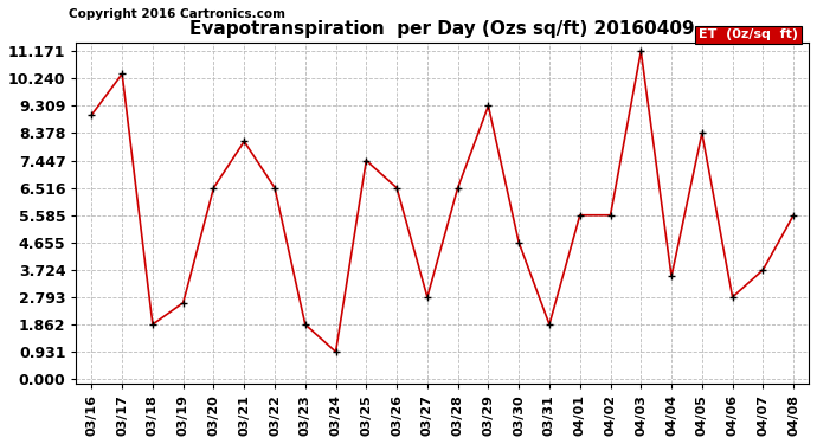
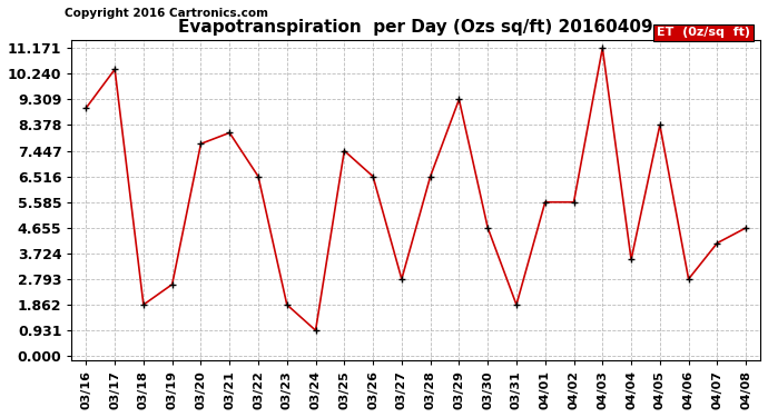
03/20: 6.52 -> 7.70
04/07: 3.72 -> 4.10
04/08: 5.58 -> 4.65
